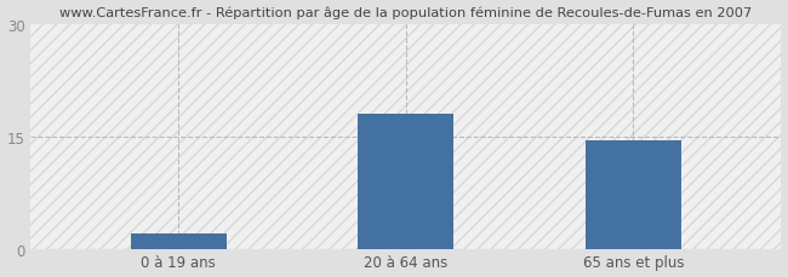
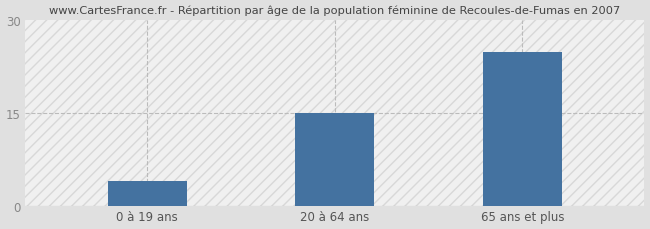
0 à 19 ans: 2.0 -> 4.0
20 à 64 ans: 18.0 -> 15.0
65 ans et plus: 14.5 -> 24.8
